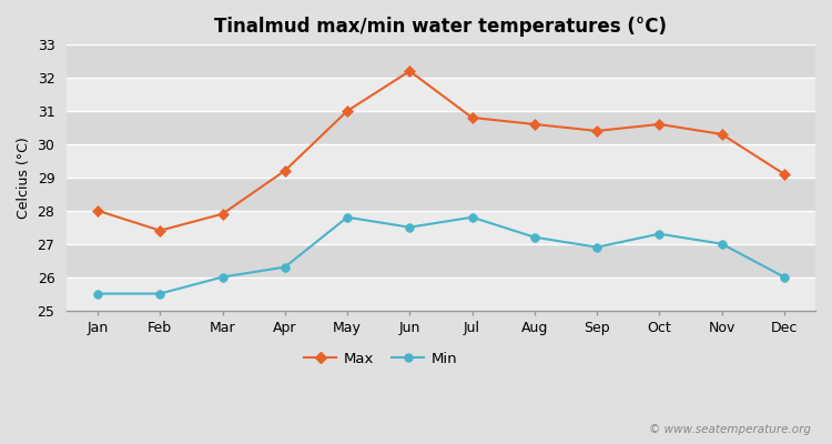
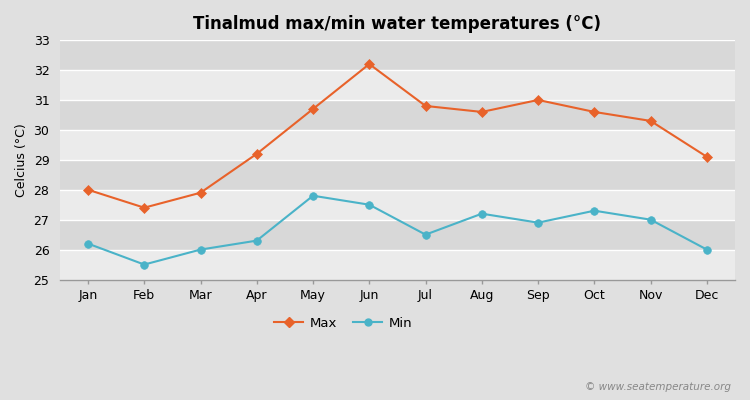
Min/Jan: 25.5 -> 26.2
Max/May: 31.0 -> 30.7
Min/Jul: 27.8 -> 26.5
Max/Sep: 30.4 -> 31.0
